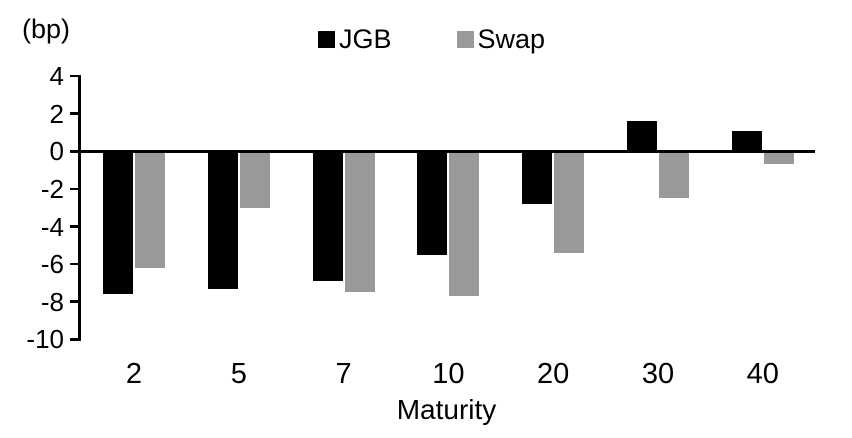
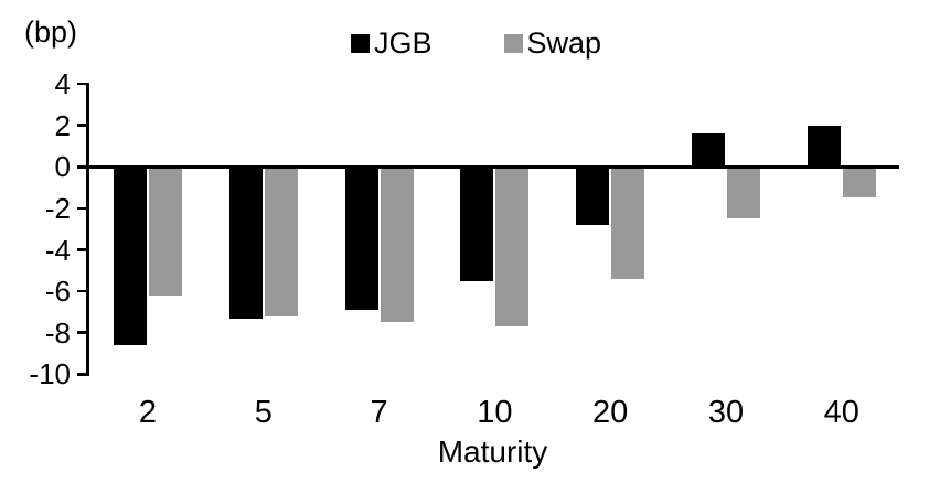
JGB/2: -7.6 -> -8.6
Swap/5: -3.0 -> -7.2
JGB/40: 1.1 -> 2.0
Swap/40: -0.7 -> -1.5
